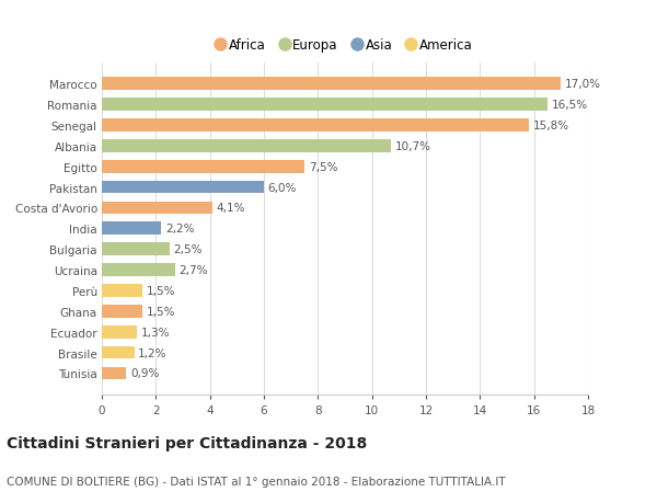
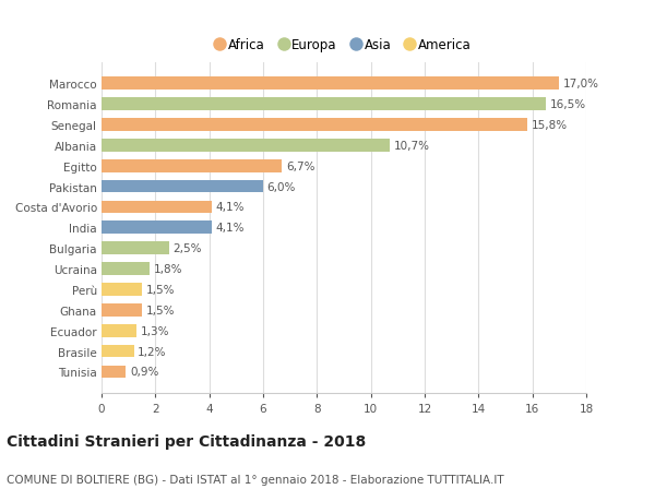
Egitto: 7,5% -> 6,7%
India: 2,2% -> 4,1%
Ucraina: 2,7% -> 1,8%
